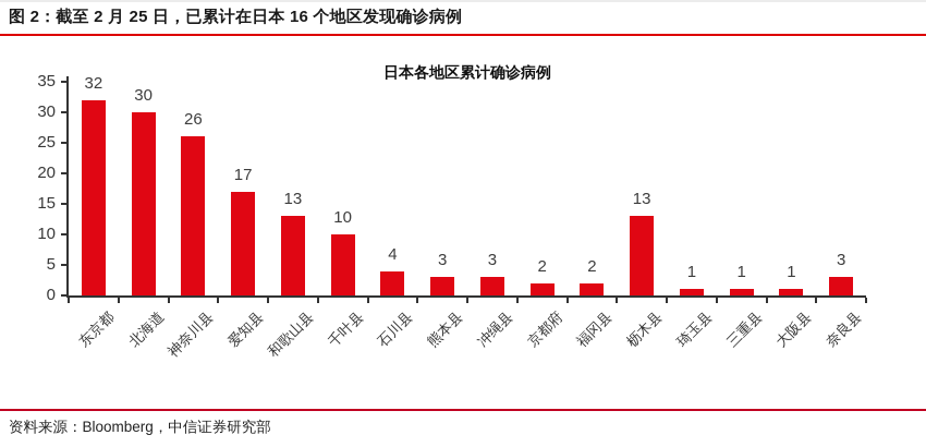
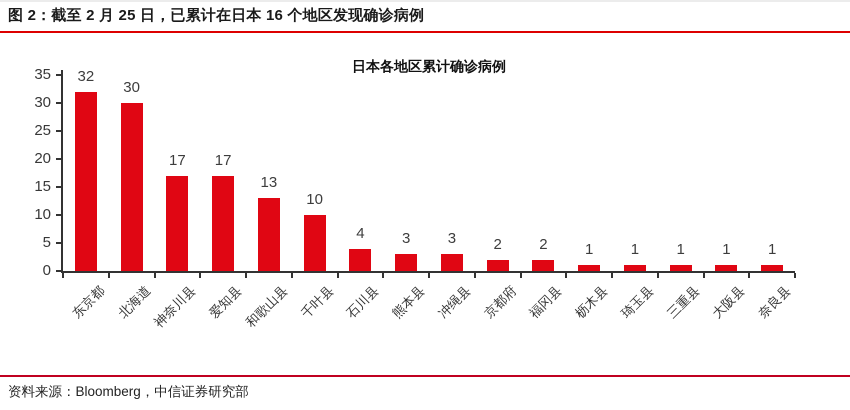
神奈川县: 26 -> 17
枥木县: 13 -> 1
奈良县: 3 -> 1
